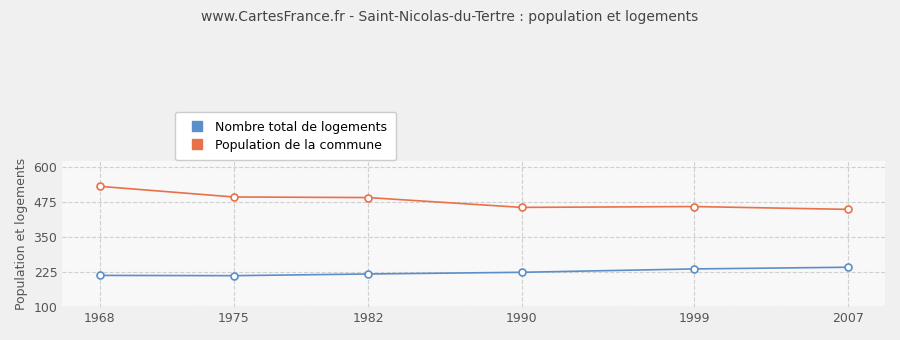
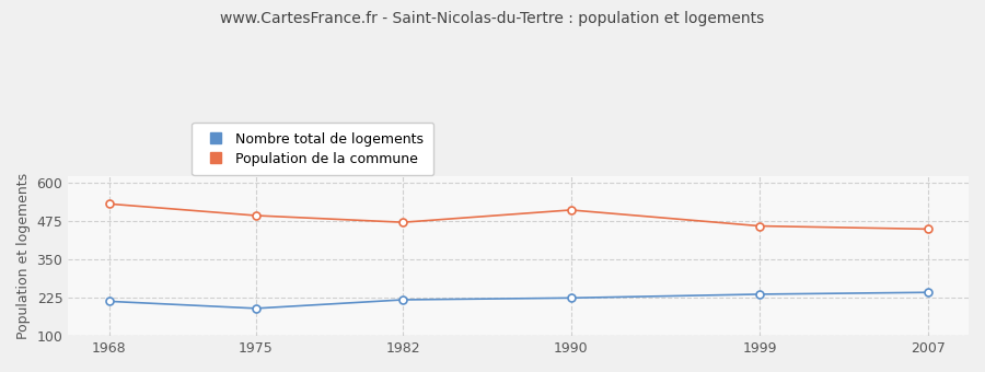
Nombre total de logements/1975: 212 -> 190
Population de la commune/1982: 490 -> 470
Population de la commune/1990: 455 -> 510
